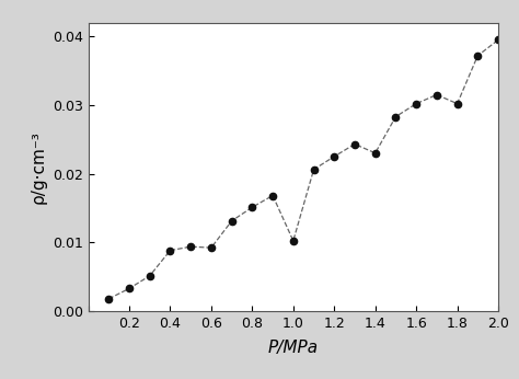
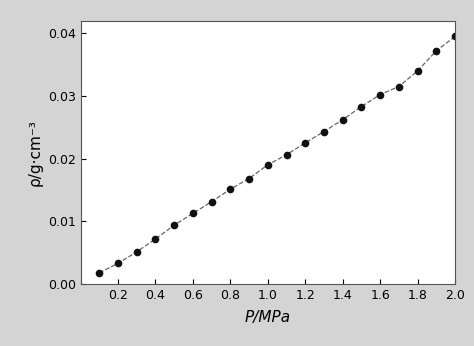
0.4: 0.0088 -> 0.0072
0.6: 0.0092 -> 0.0112
1.0: 0.0102 -> 0.0190
1.4: 0.0230 -> 0.0262
1.8: 0.0302 -> 0.0340
